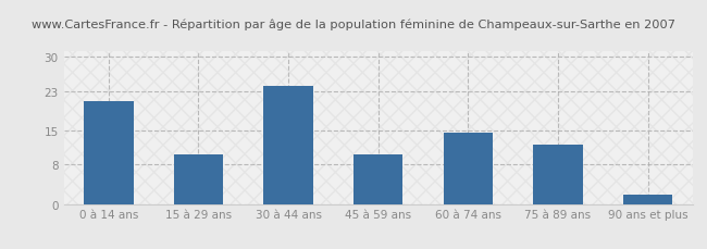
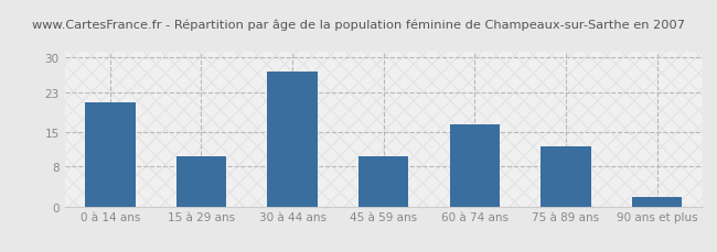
30 à 44 ans: 24.0 -> 27.0
60 à 74 ans: 14.5 -> 16.5
